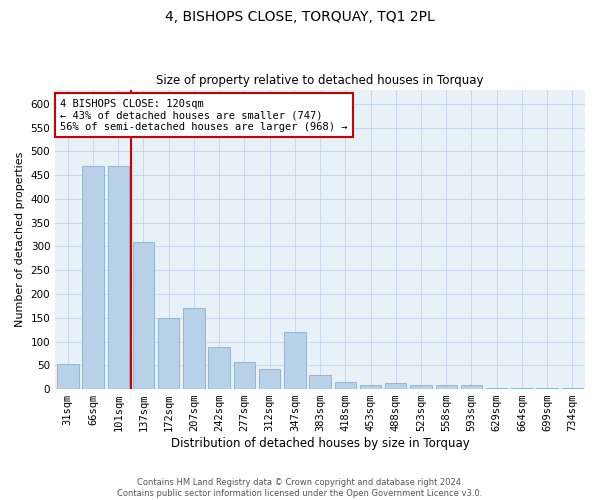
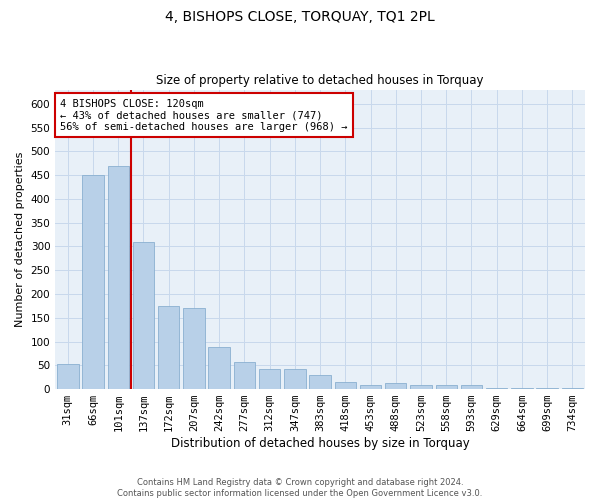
66sqm: 470 -> 450
172sqm: 150 -> 175
347sqm: 120 -> 42
